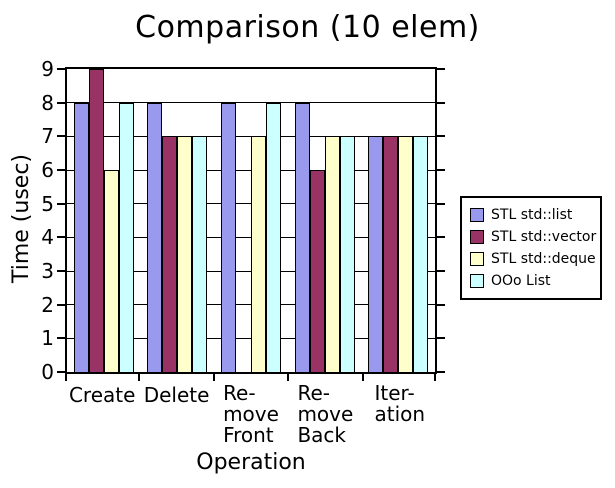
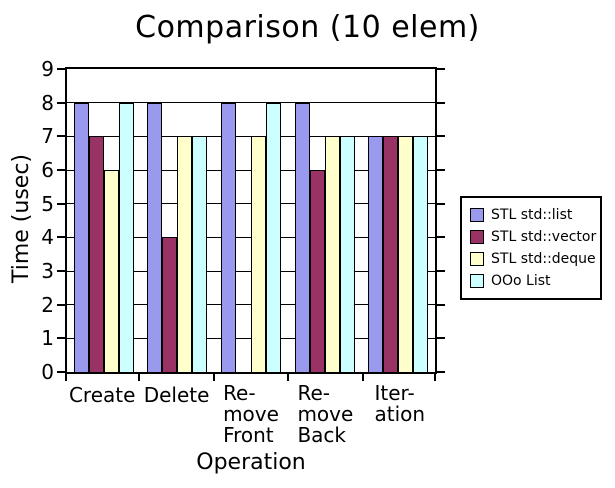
STL std::vector/Create: 9 -> 7
STL std::vector/Delete: 7 -> 4
